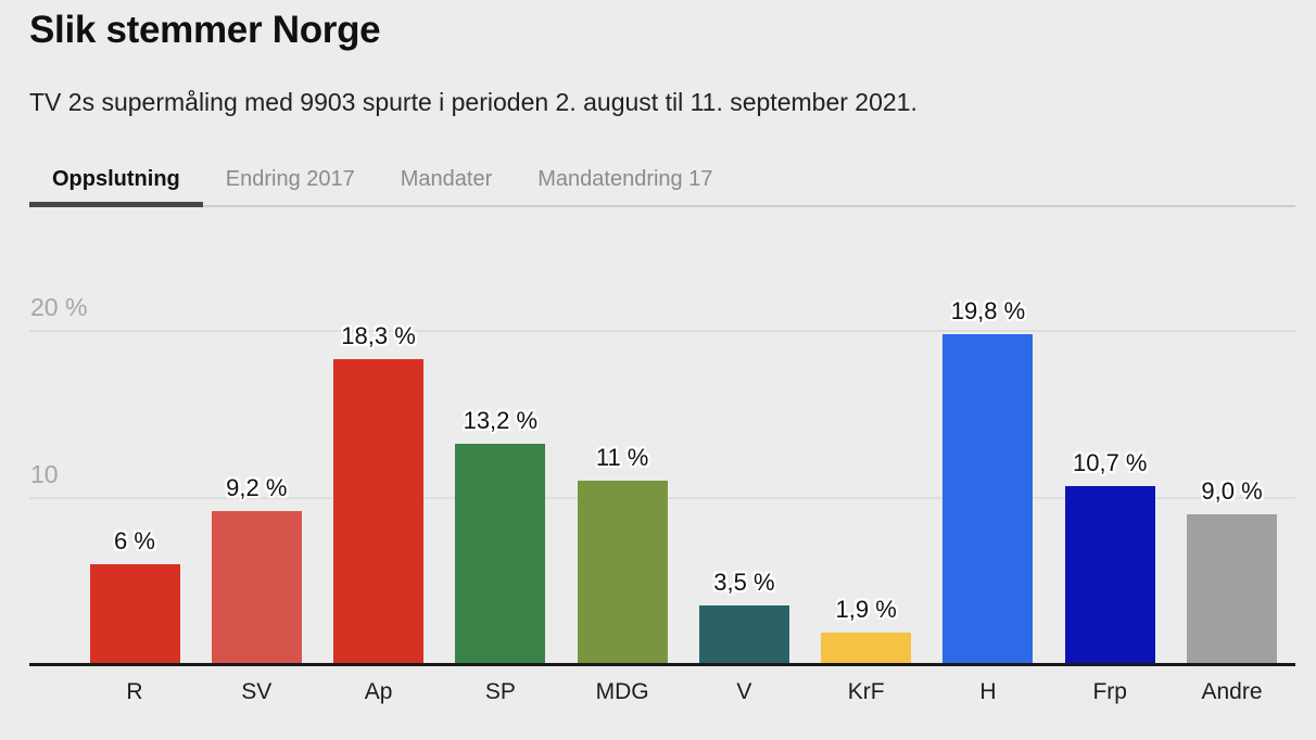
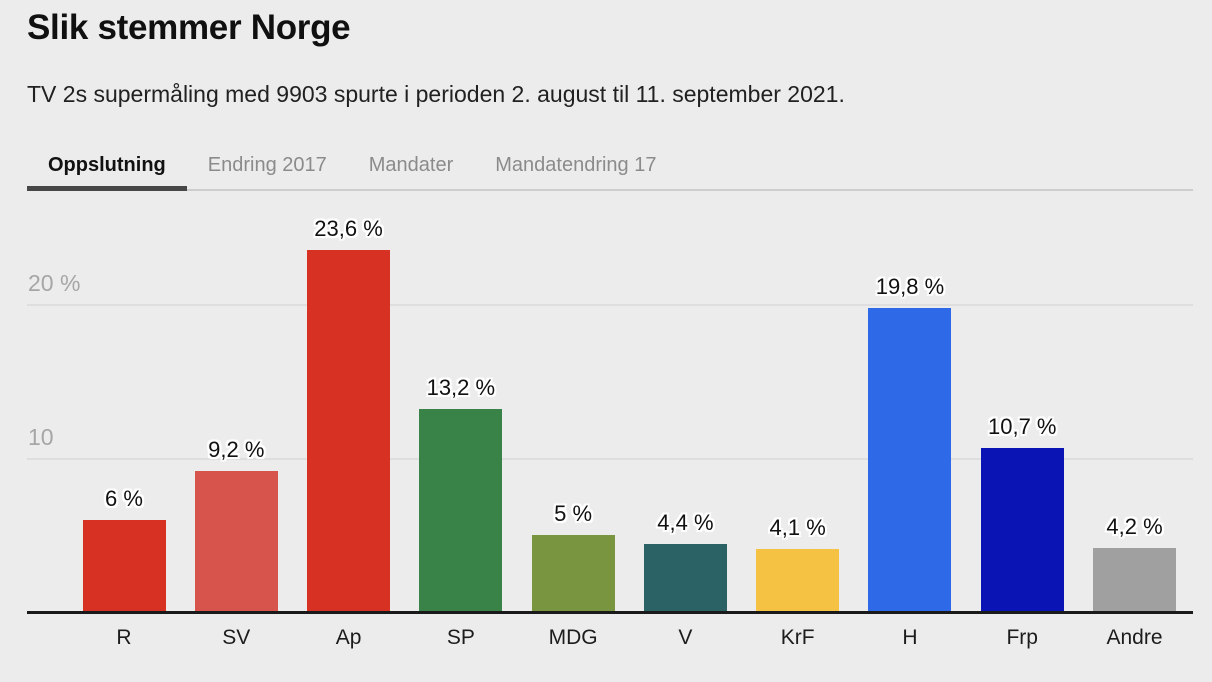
Ap: 18,3 -> 23,6
MDG: 11 -> 5
V: 3,5 -> 4,4
KrF: 1,9 -> 4,1
Andre: 9,0 -> 4,2
